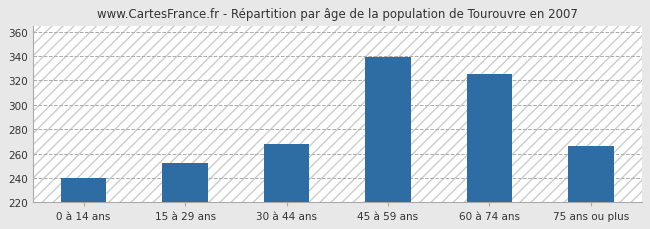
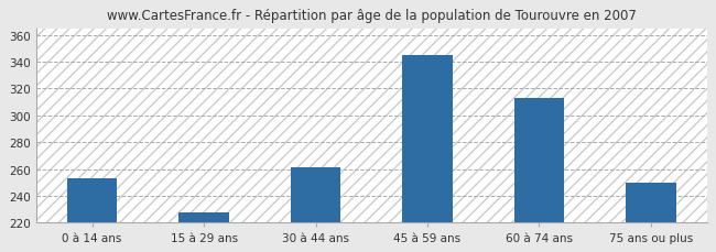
0 à 14 ans: 240 -> 253
15 à 29 ans: 252 -> 228
30 à 44 ans: 268 -> 261
45 à 59 ans: 339 -> 345
60 à 74 ans: 325 -> 313
75 ans ou plus: 266 -> 250
